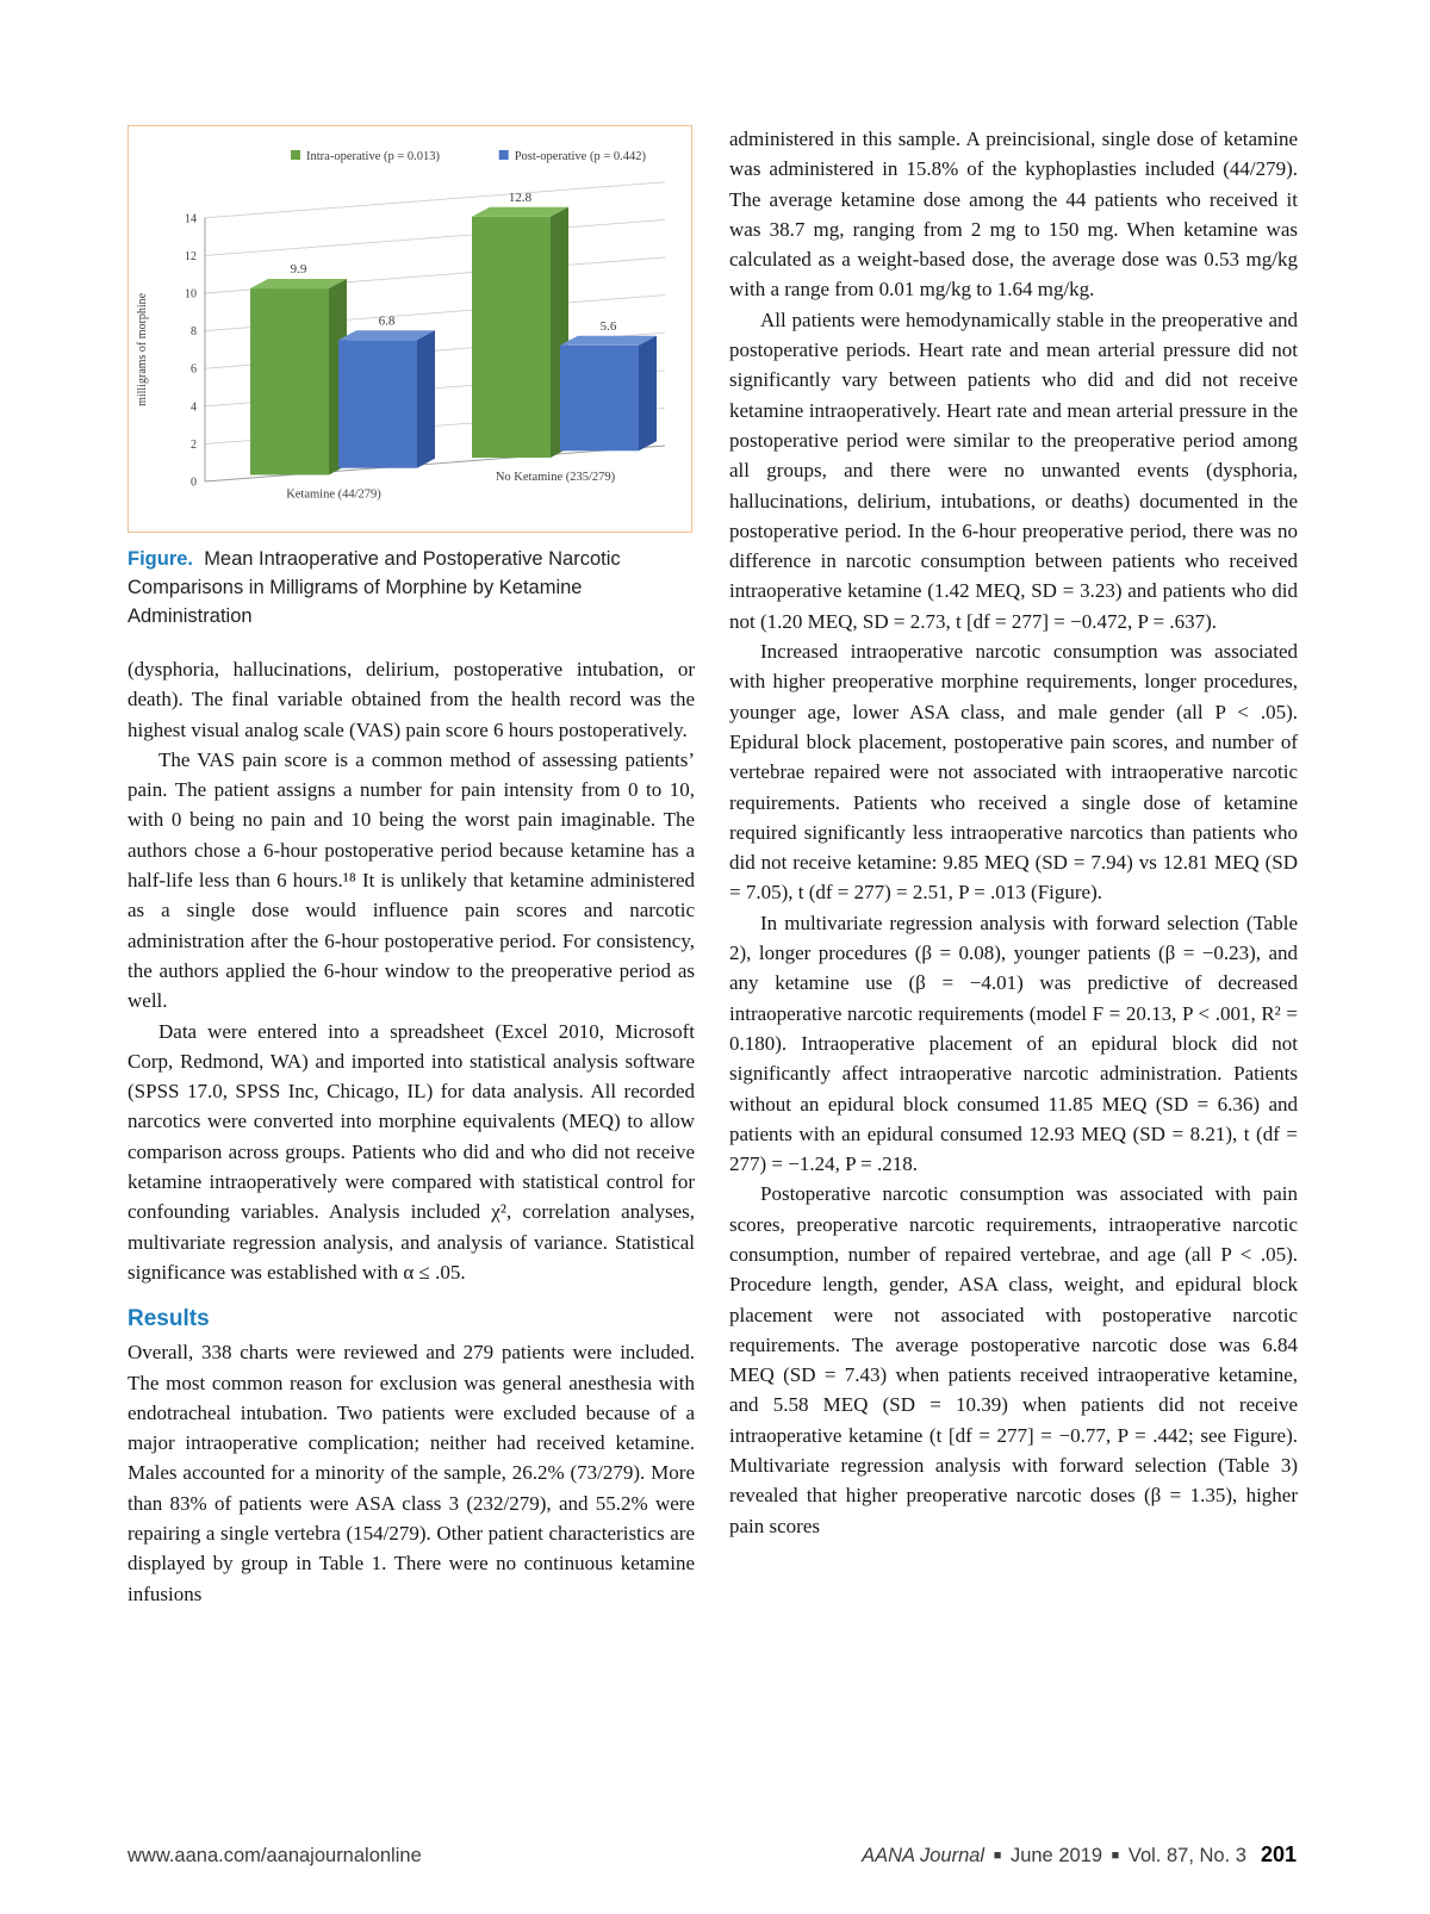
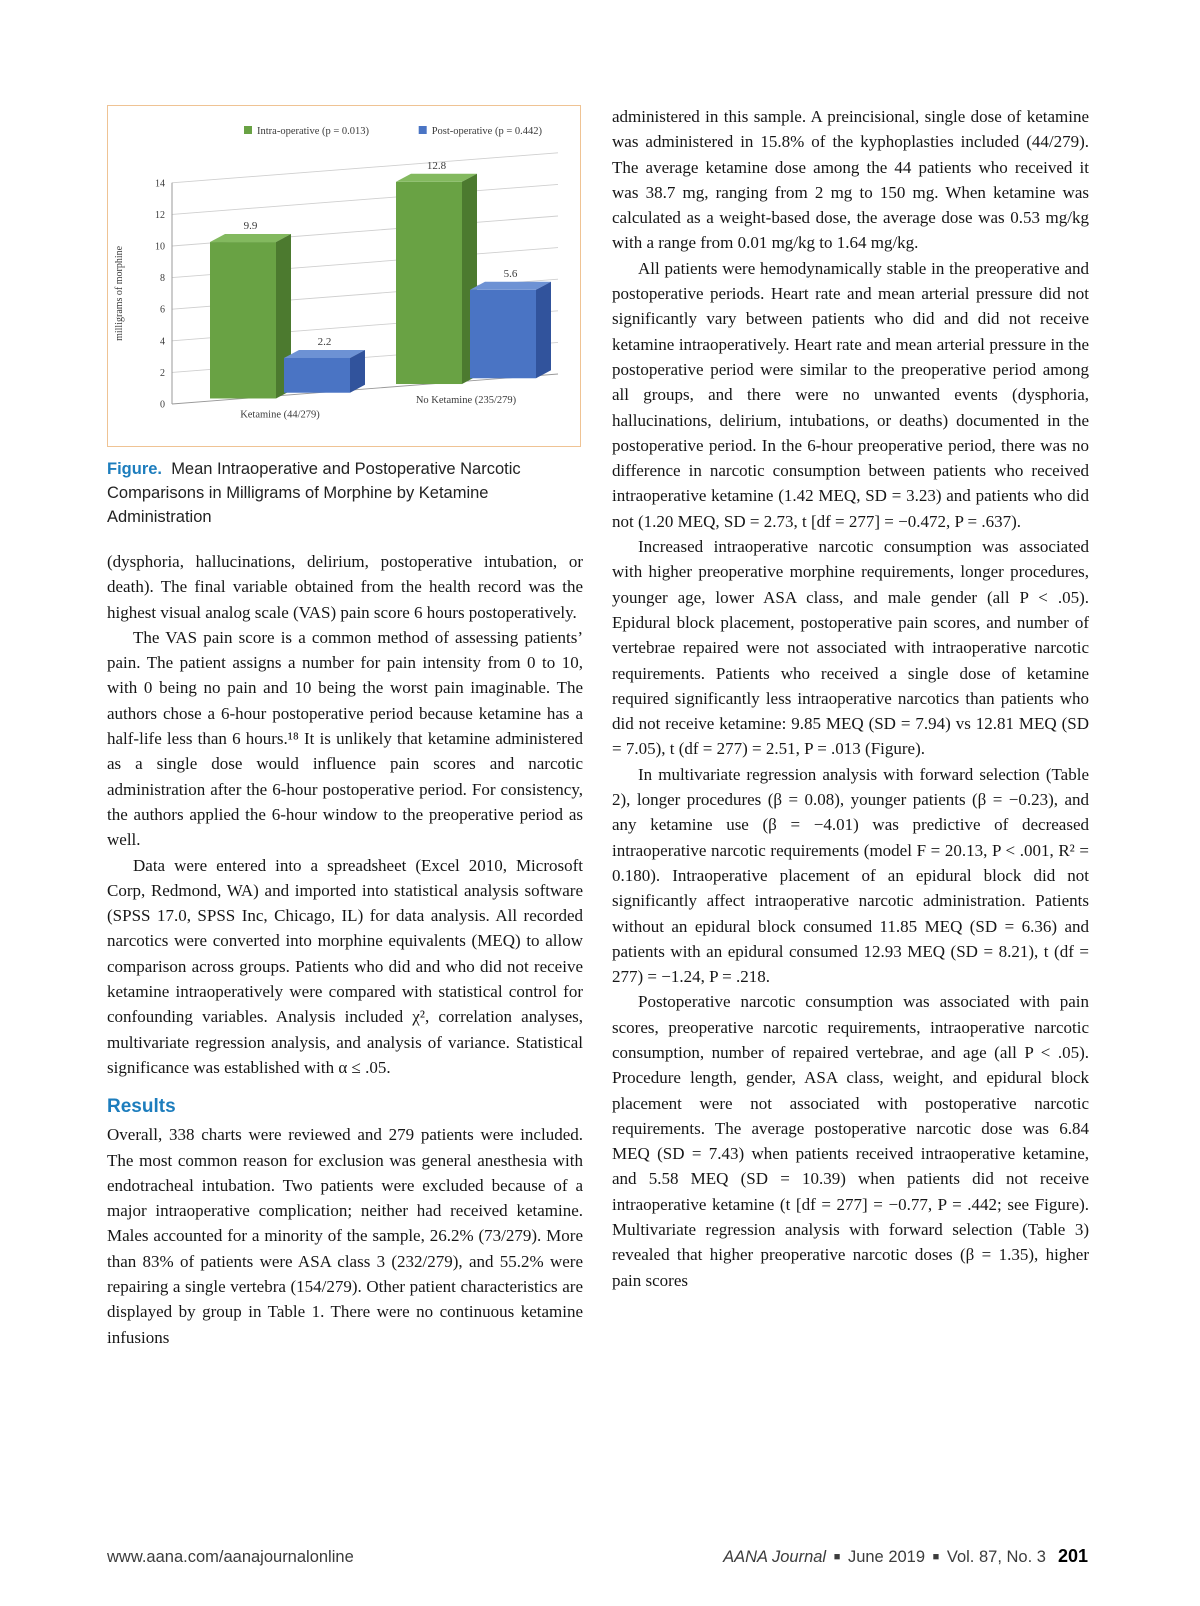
Post-operative (p = 0.442)/Ketamine (44/279): 6.8 -> 2.2
